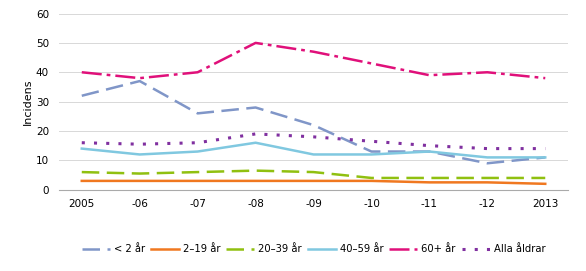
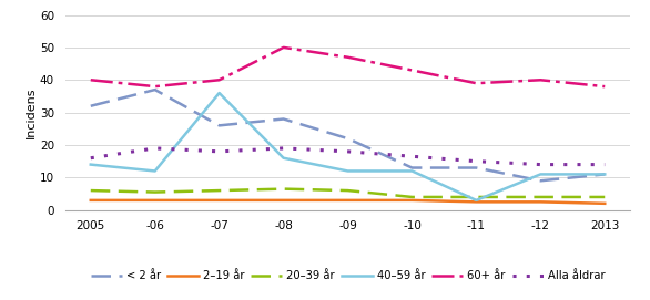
Alla åldrar/-06: 15.5 -> 19.0
40–59 år/-07: 13 -> 36
Alla åldrar/-07: 16.0 -> 18.0
40–59 år/-11: 13 -> 3
